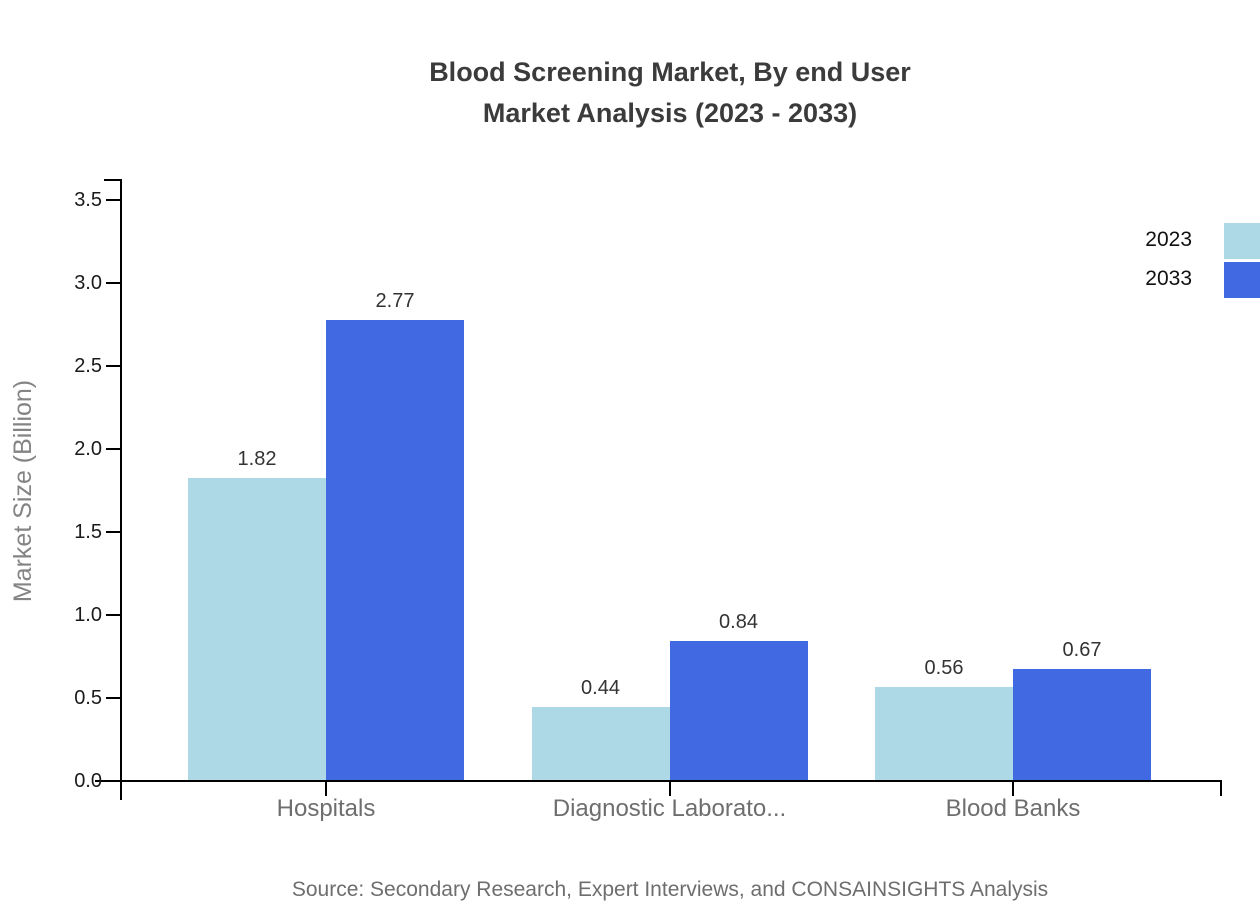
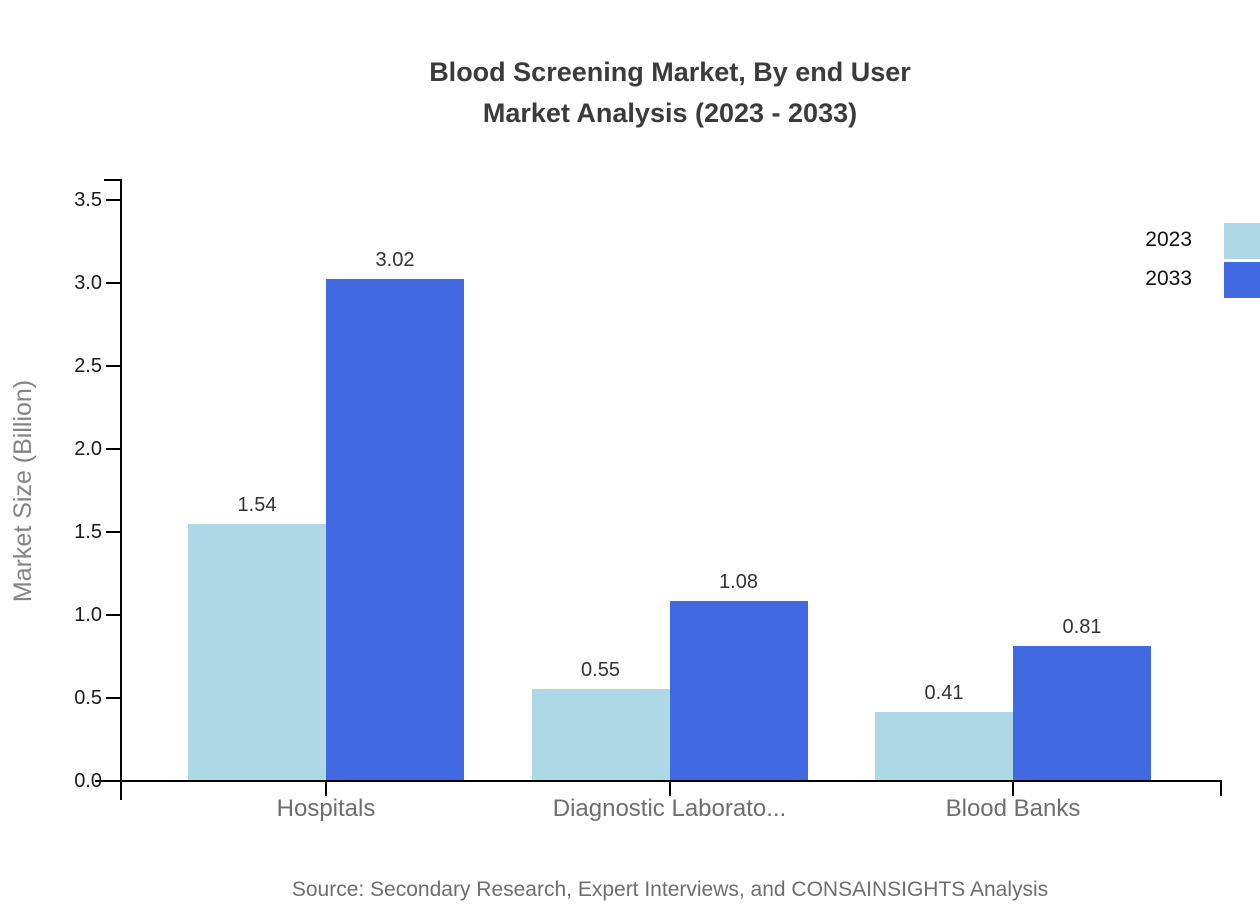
2023/Hospitals: 1.82 -> 1.54
2033/Hospitals: 2.77 -> 3.02
2023/Diagnostic Laborato...: 0.44 -> 0.55
2033/Diagnostic Laborato...: 0.84 -> 1.08
2023/Blood Banks: 0.56 -> 0.41
2033/Blood Banks: 0.67 -> 0.81
